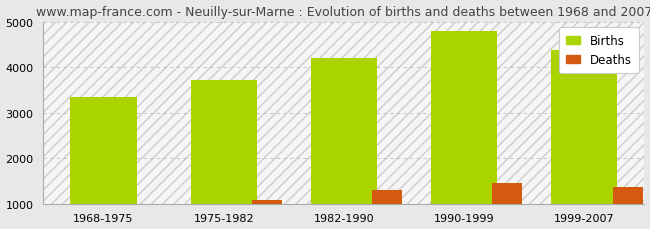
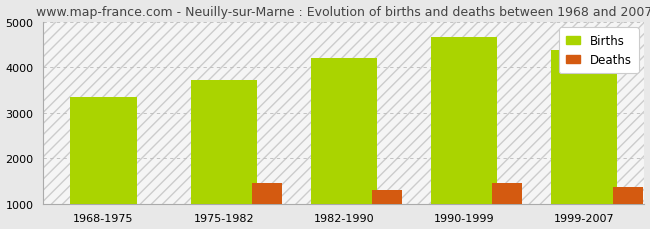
Deaths/1975-1982: 1080 -> 1450
Births/1990-1999: 4790 -> 4650
